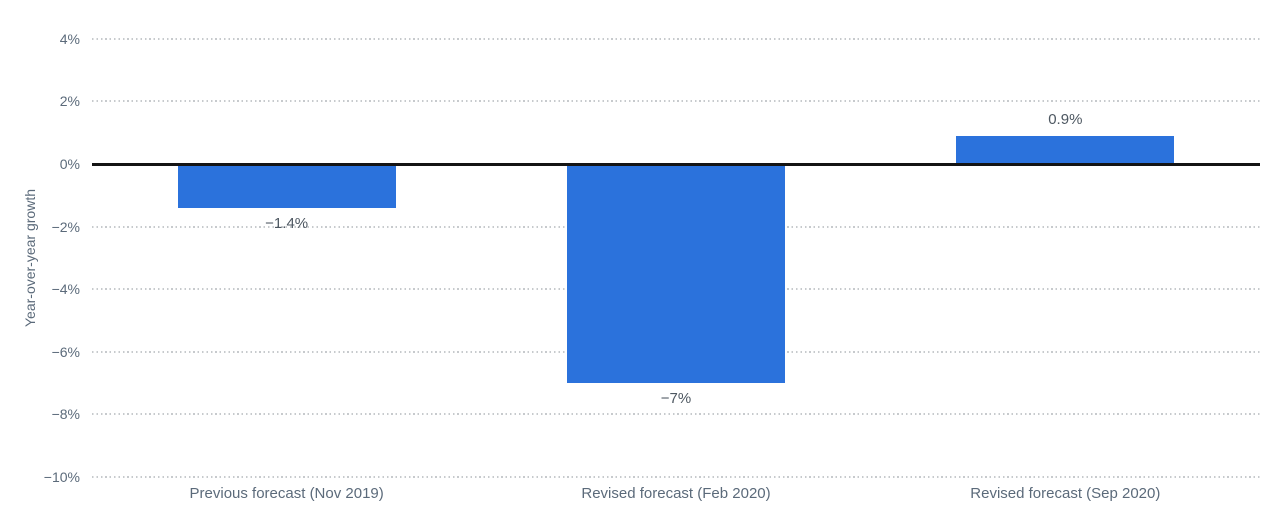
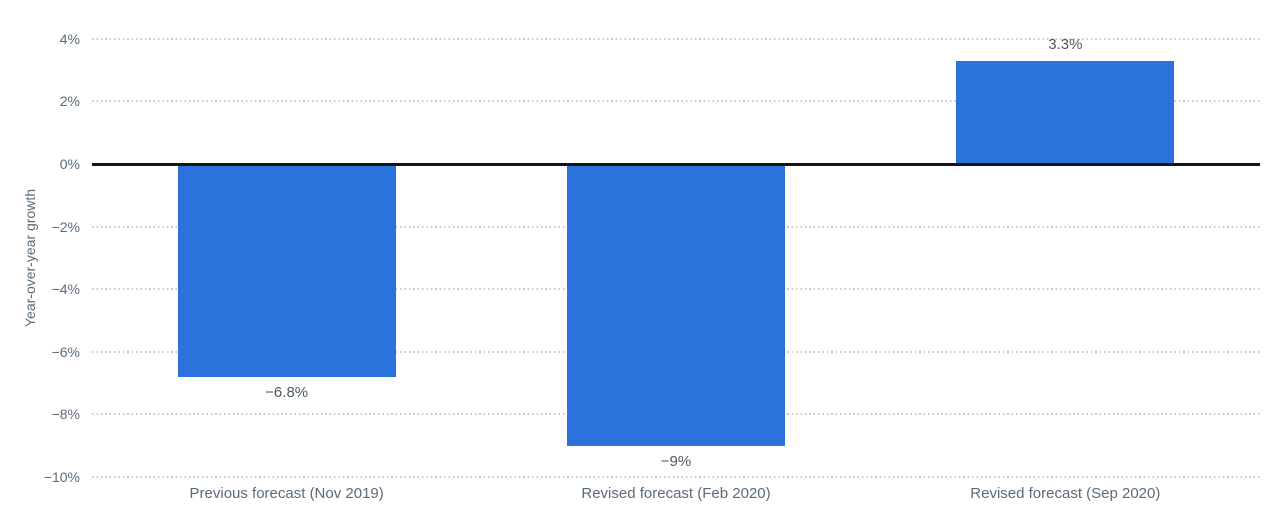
Previous forecast (Nov 2019): −1.4% -> −6.8%
Revised forecast (Feb 2020): −7% -> −9%
Revised forecast (Sep 2020): 0.9% -> 3.3%
